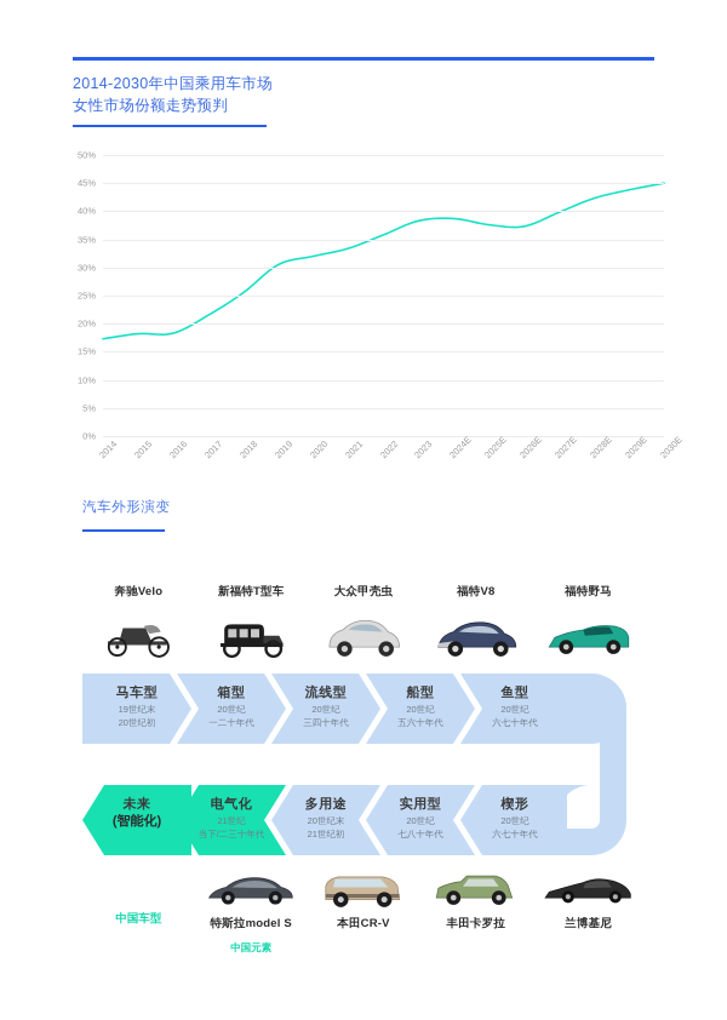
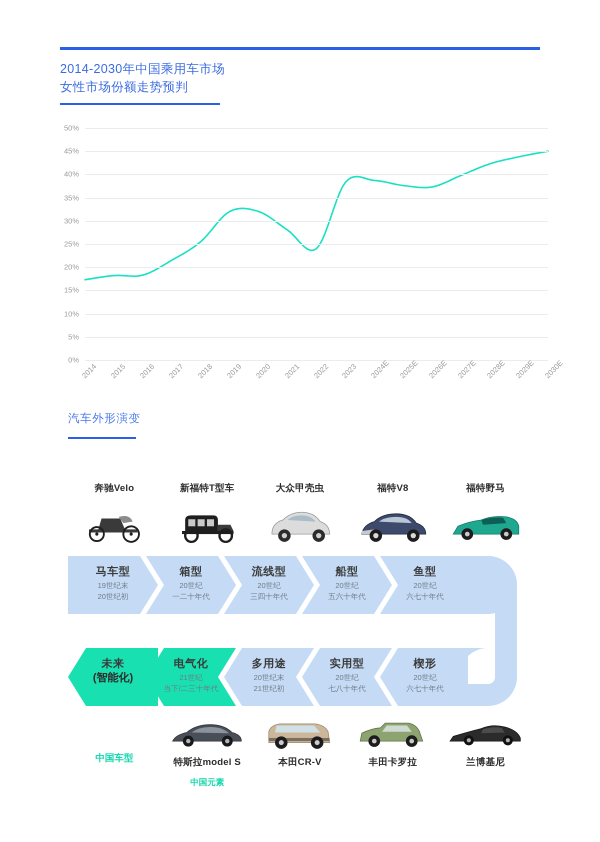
2019: 30% -> 32%
2021: 33% -> 28%
2022: 36% -> 24%
